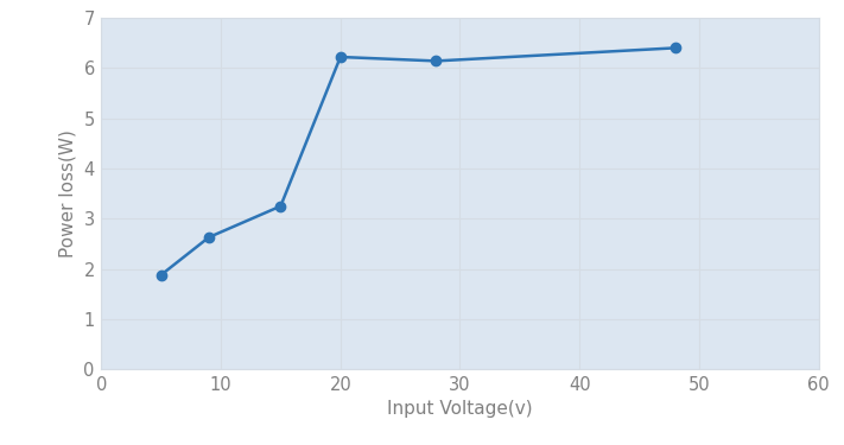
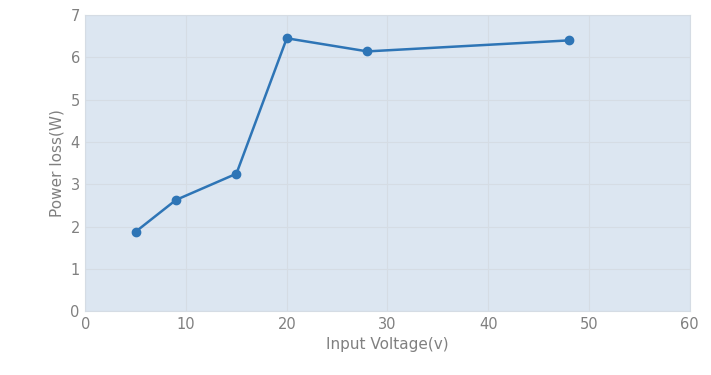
20: 6.22 -> 6.45
